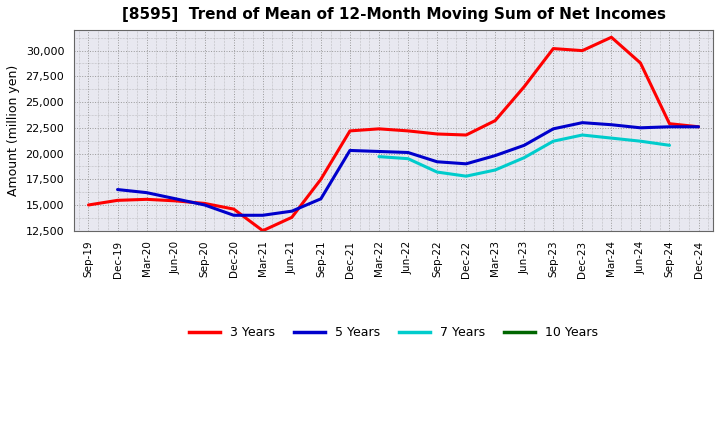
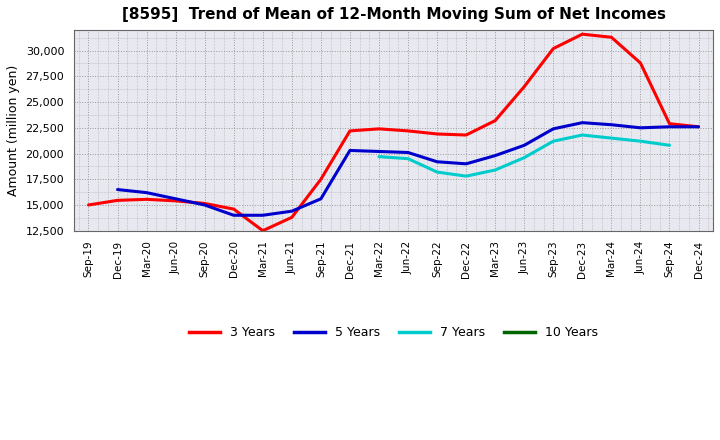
3 Years/Dec-23: 30,000 -> 31,600
